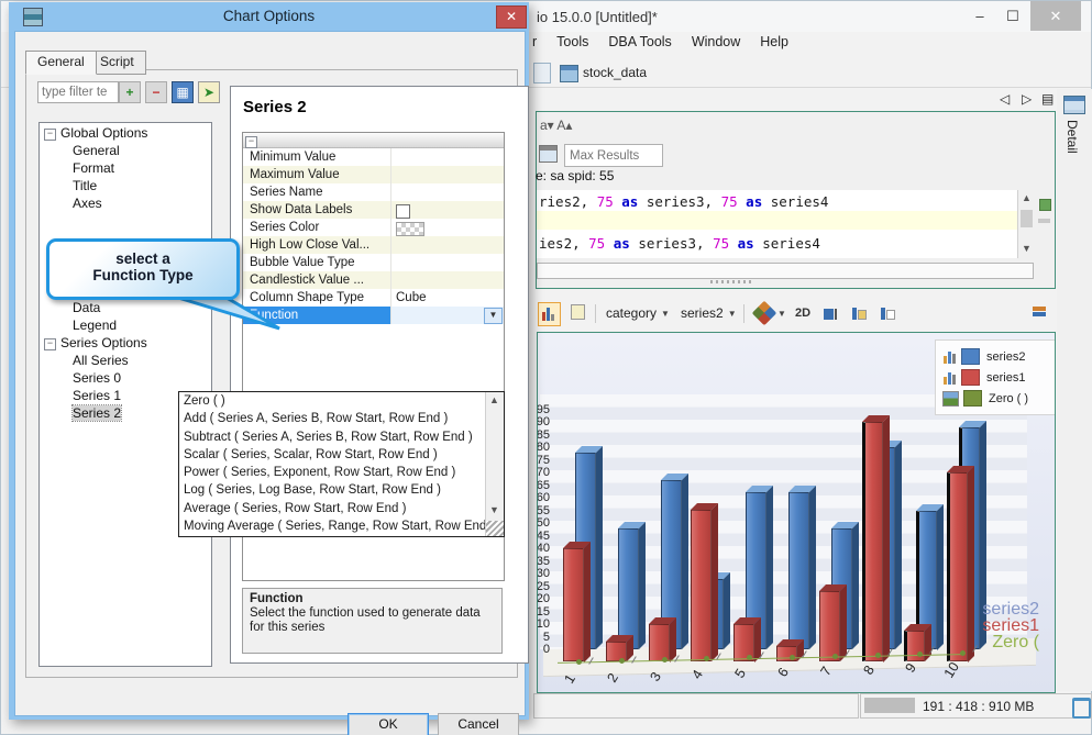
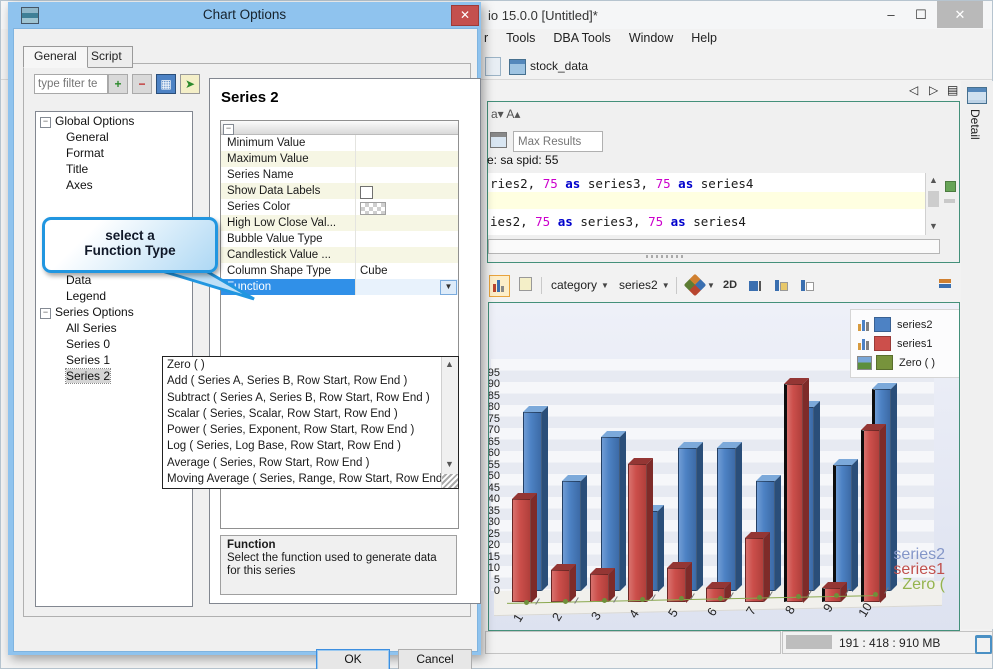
series1/2: 8 -> 14
series1/3: 15 -> 12
series2/4: 28 -> 35
series1/9: 12 -> 6
